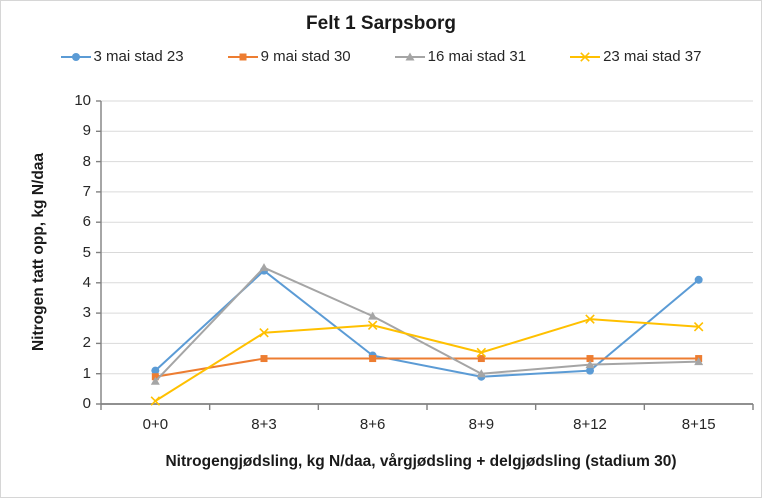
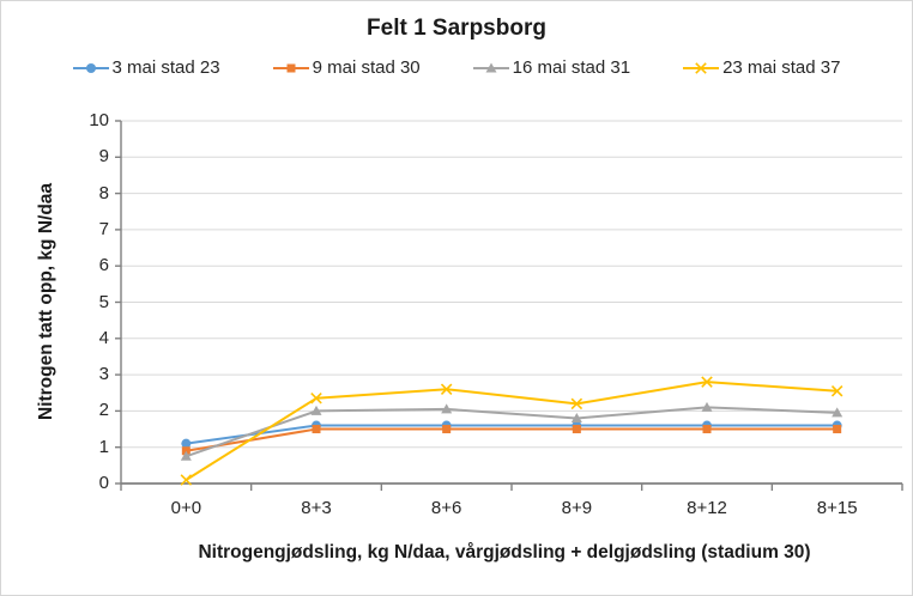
3 mai stad 23/8+3: 4.4 -> 1.6
16 mai stad 31/8+3: 4.5 -> 2.0
16 mai stad 31/8+6: 2.9 -> 2.0
3 mai stad 23/8+9: 0.9 -> 1.6
16 mai stad 31/8+9: 1.0 -> 1.8
23 mai stad 37/8+9: 1.7 -> 2.2
3 mai stad 23/8+12: 1.1 -> 1.6
16 mai stad 31/8+12: 1.3 -> 2.1
3 mai stad 23/8+15: 4.1 -> 1.6
16 mai stad 31/8+15: 1.4 -> 1.9
